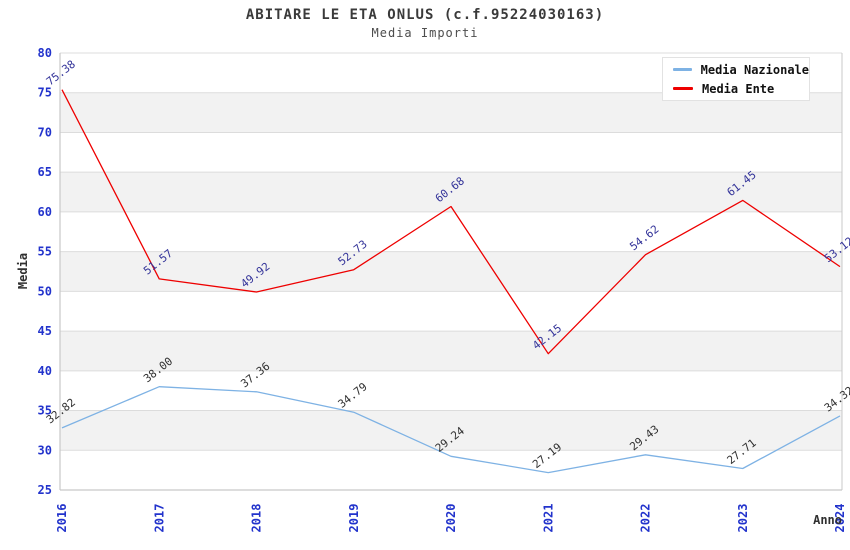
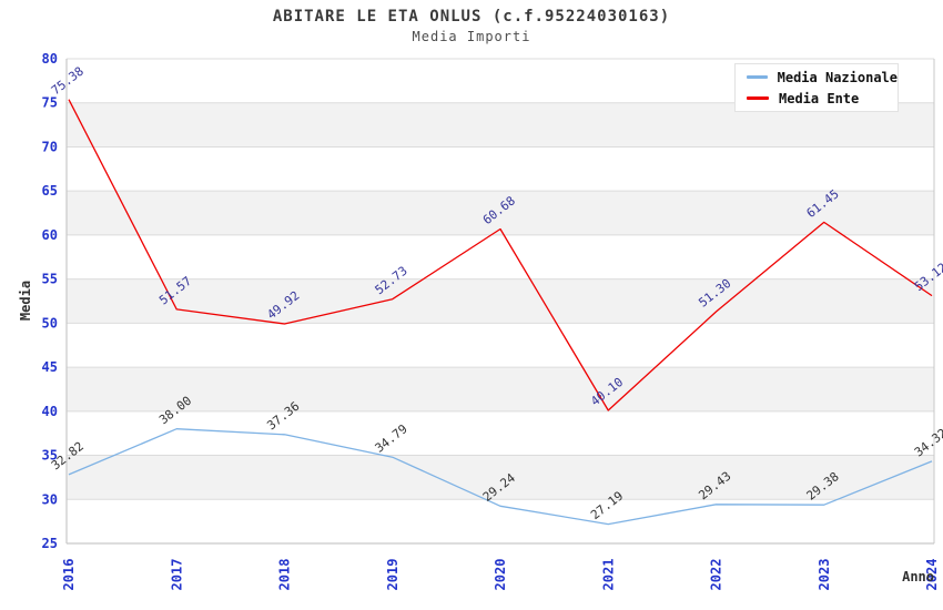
Media Ente/2021: 42.15 -> 40.10
Media Ente/2022: 54.62 -> 51.30
Media Nazionale/2023: 27.71 -> 29.38
